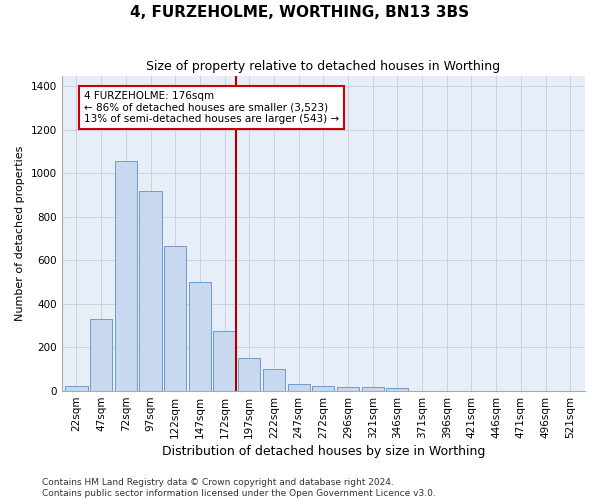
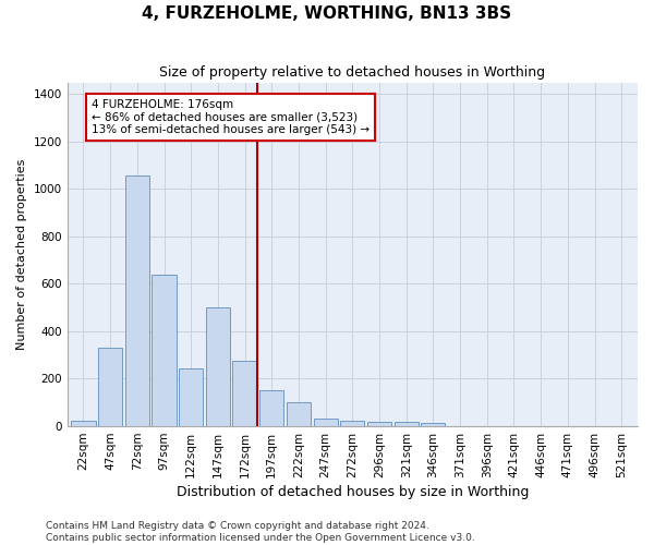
97sqm: 920 -> 640
122sqm: 665 -> 240
